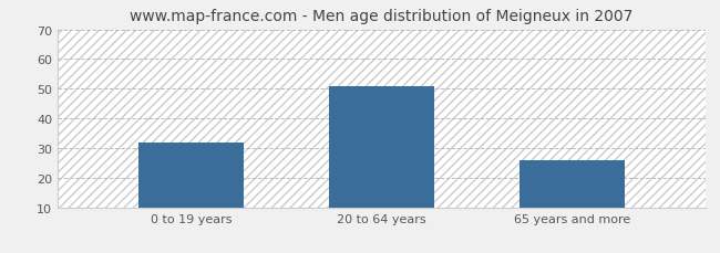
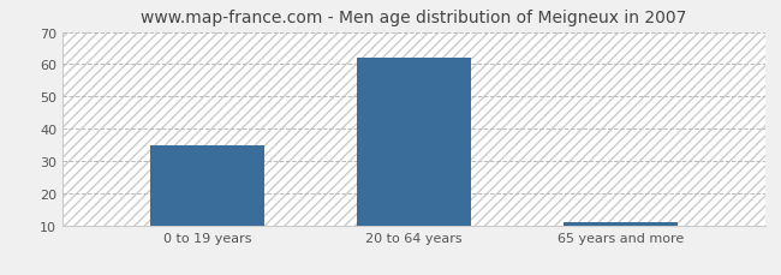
0 to 19 years: 32 -> 35
20 to 64 years: 51 -> 62
65 years and more: 26 -> 11
